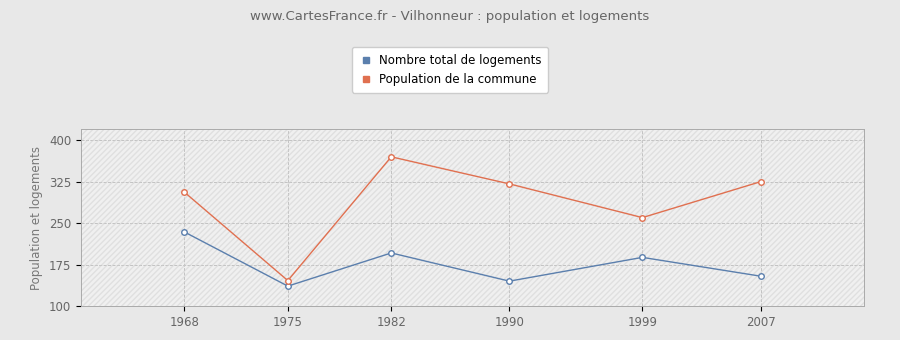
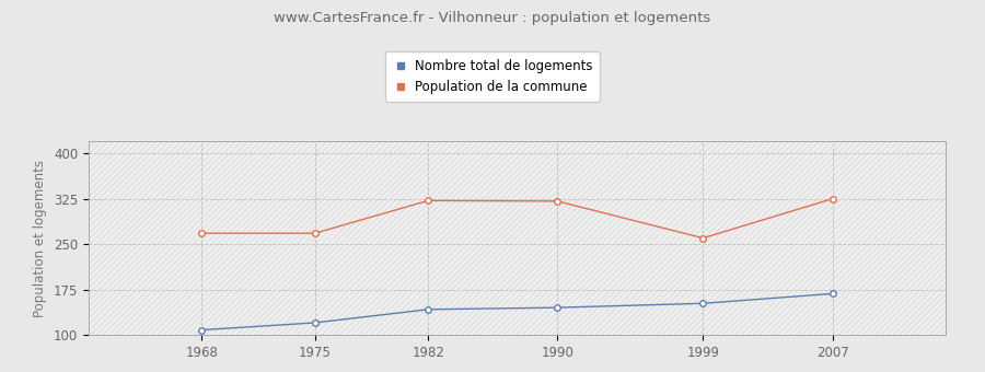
Nombre total de logements/1968: 234 -> 108
Population de la commune/1968: 306 -> 268
Nombre total de logements/1975: 136 -> 120
Population de la commune/1975: 146 -> 268
Nombre total de logements/1982: 196 -> 142
Population de la commune/1982: 370 -> 322
Nombre total de logements/1999: 188 -> 152
Nombre total de logements/2007: 154 -> 168
